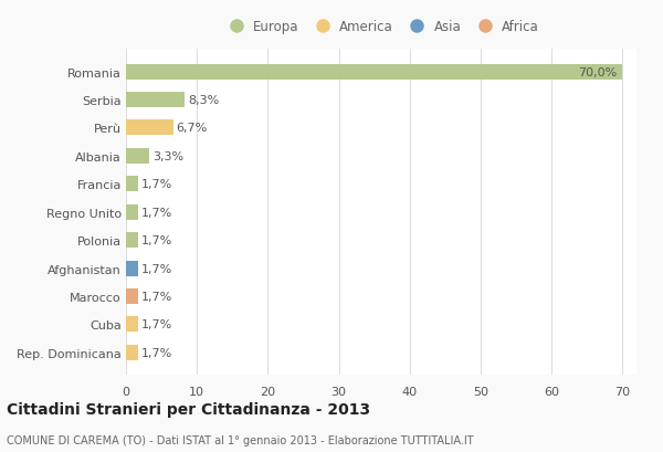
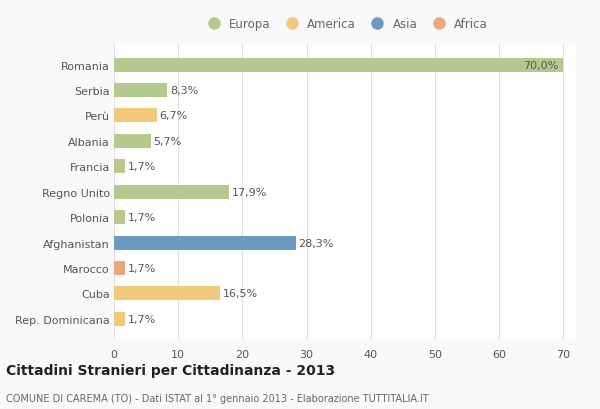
Albania: 3,3% -> 5,7%
Regno Unito: 1,7% -> 17,9%
Afghanistan: 1,7% -> 28,3%
Cuba: 1,7% -> 16,5%
